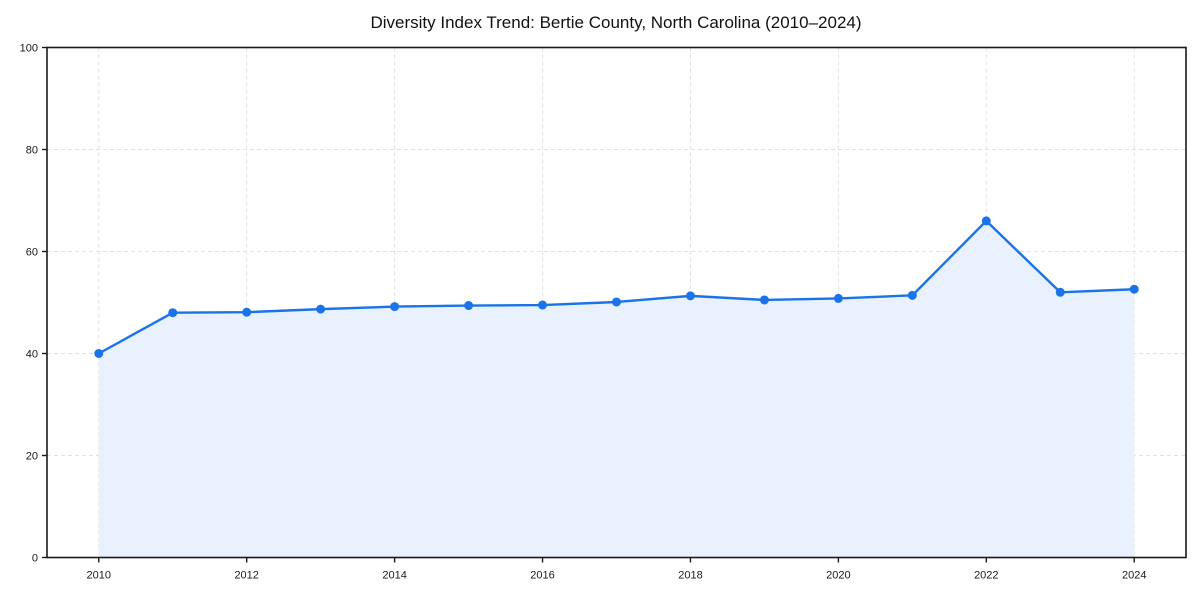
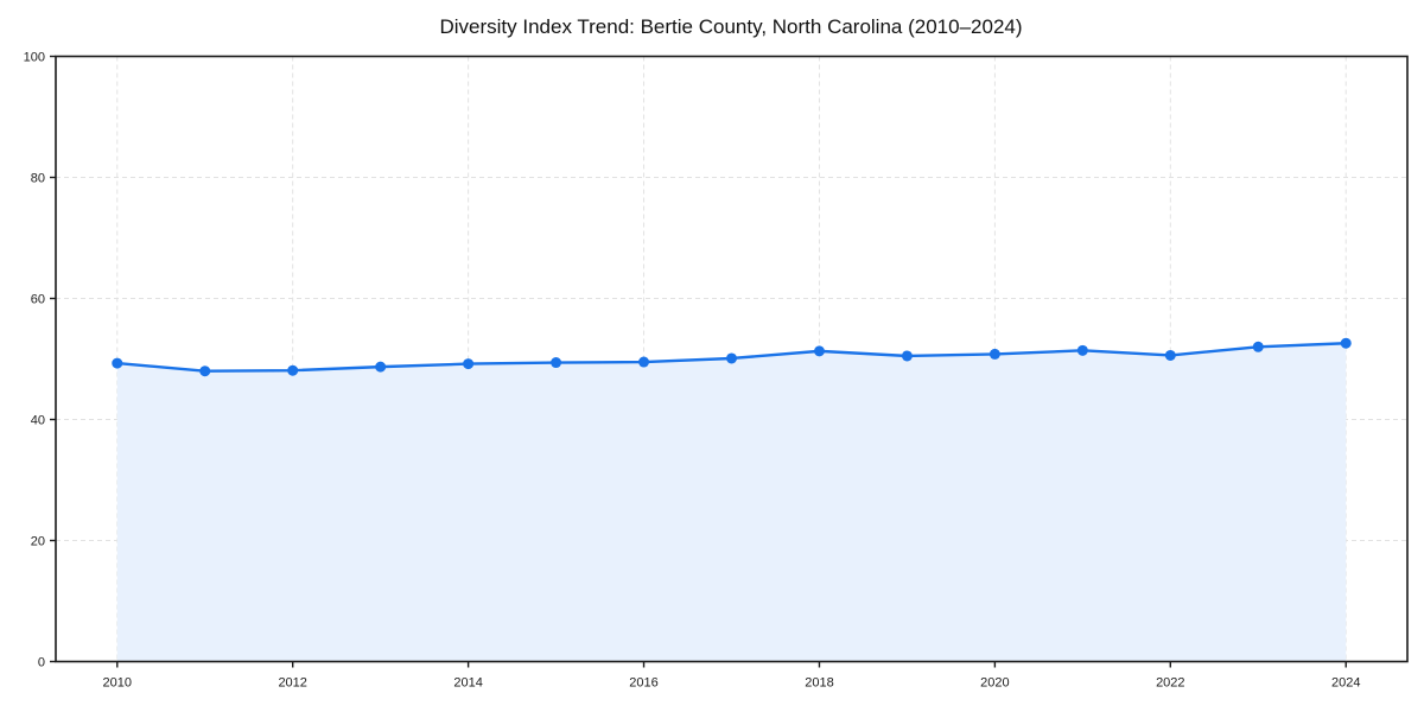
2010: 40 -> 49
2022: 66 -> 51
